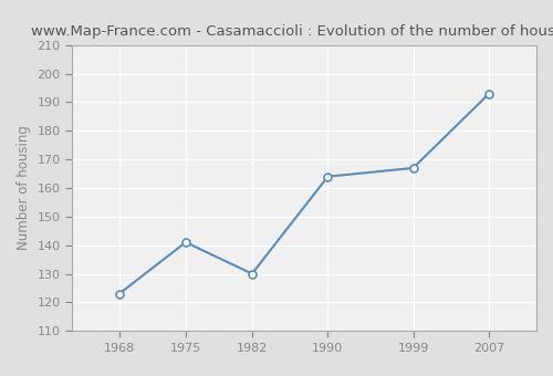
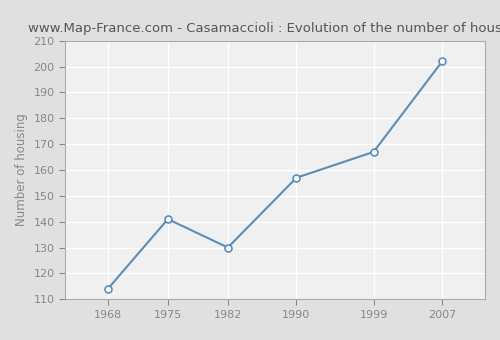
1968: 123 -> 114
1990: 164 -> 157
2007: 193 -> 202
